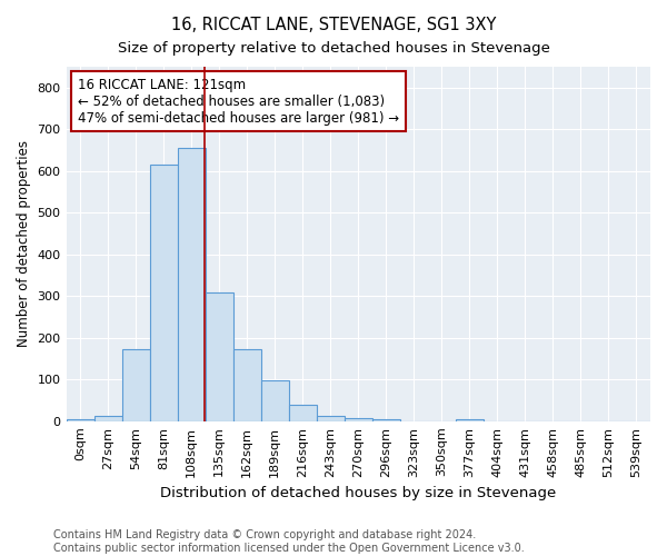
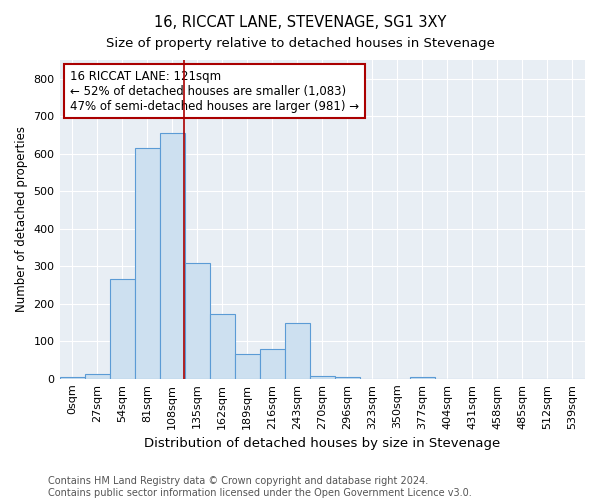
54sqm: 172 -> 265
189sqm: 97 -> 65
216sqm: 40 -> 80
243sqm: 13 -> 150
